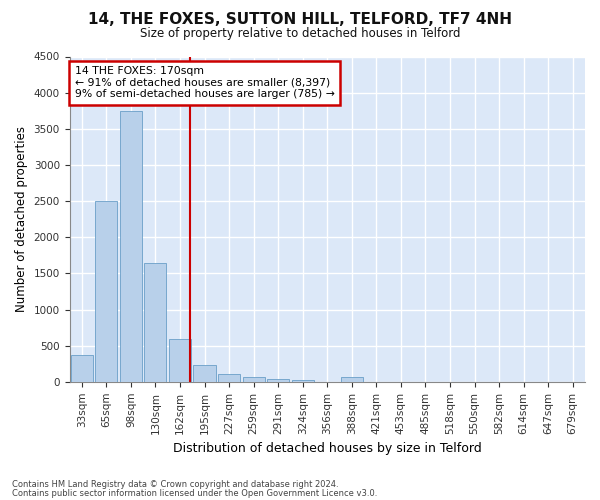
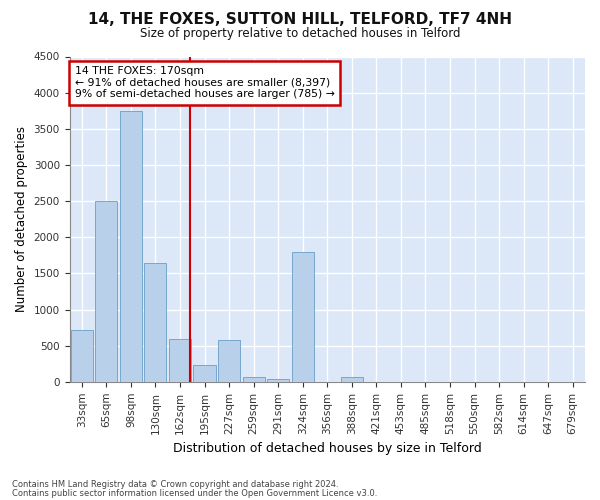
33sqm: 370 -> 720
227sqm: 100 -> 580
324sqm: 30 -> 1800
